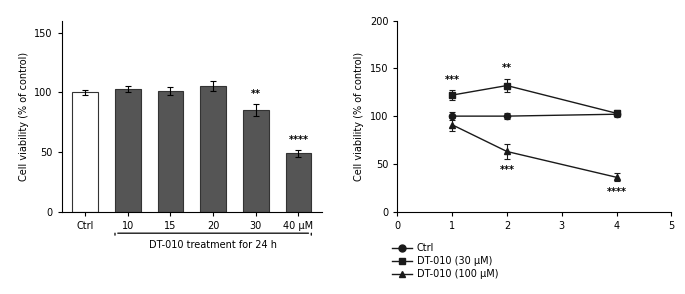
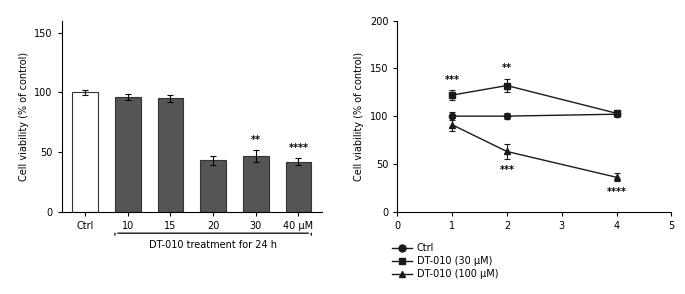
10: 103 -> 96
15: 101 -> 95
20: 105 -> 43
30: 85 -> 47
40 μM: 49 -> 42
